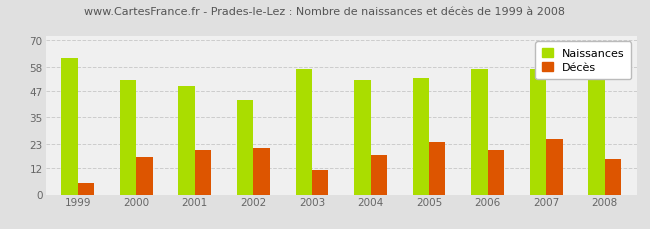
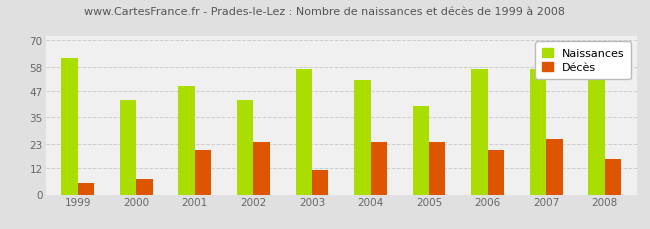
Naissances/2000: 52 -> 43
Décès/2000: 17 -> 7
Décès/2002: 21 -> 24
Décès/2004: 18 -> 24
Naissances/2005: 53 -> 40
